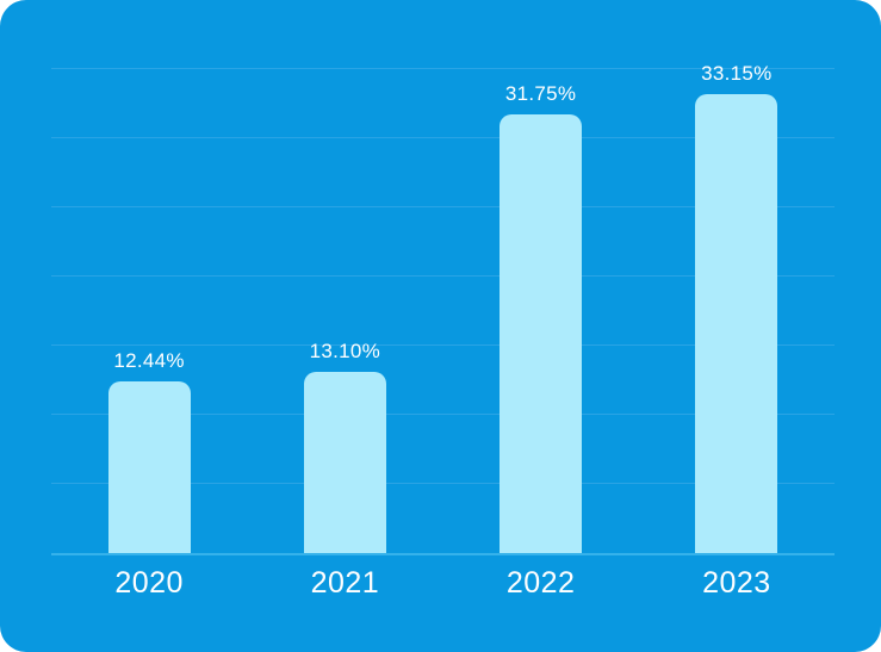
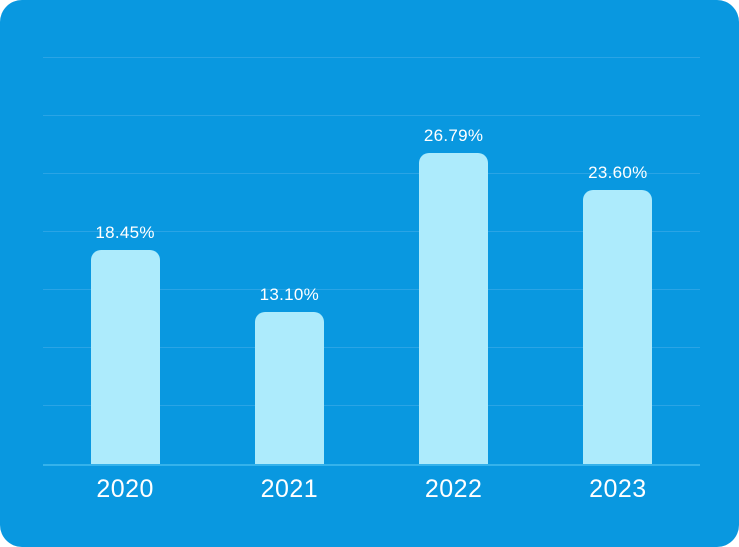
2020: 12.44% -> 18.45%
2022: 31.75% -> 26.79%
2023: 33.15% -> 23.60%
